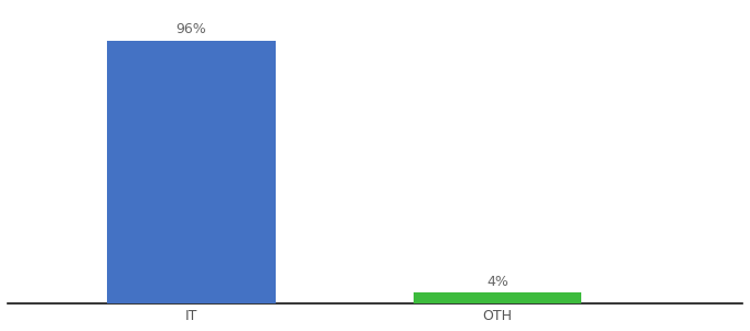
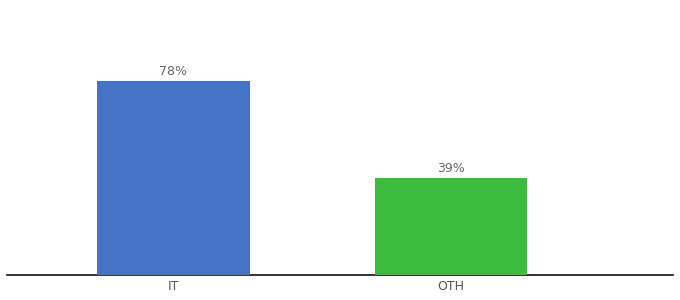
IT: 96% -> 78%
OTH: 4% -> 39%
